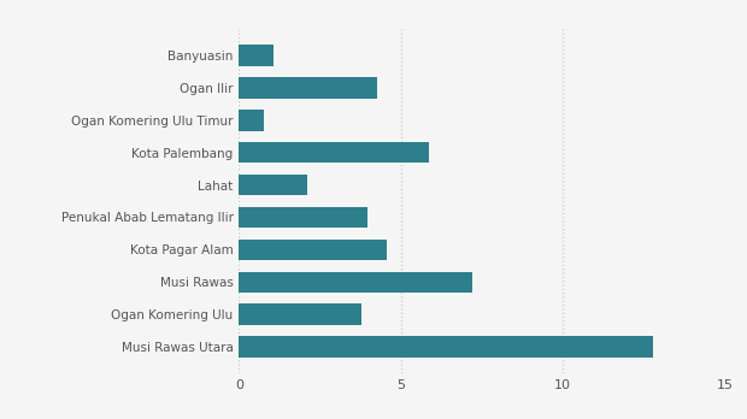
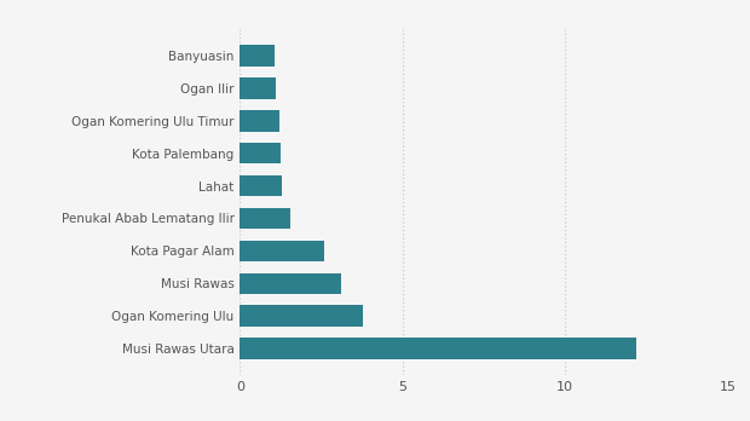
Ogan Ilir: 4.25 -> 1.10
Ogan Komering Ulu Timur: 0.75 -> 1.20
Kota Palembang: 5.85 -> 1.25
Lahat: 2.10 -> 1.30
Penukal Abab Lematang Ilir: 3.95 -> 1.55
Kota Pagar Alam: 4.55 -> 2.60
Musi Rawas: 7.20 -> 3.10
Musi Rawas Utara: 12.80 -> 12.20
